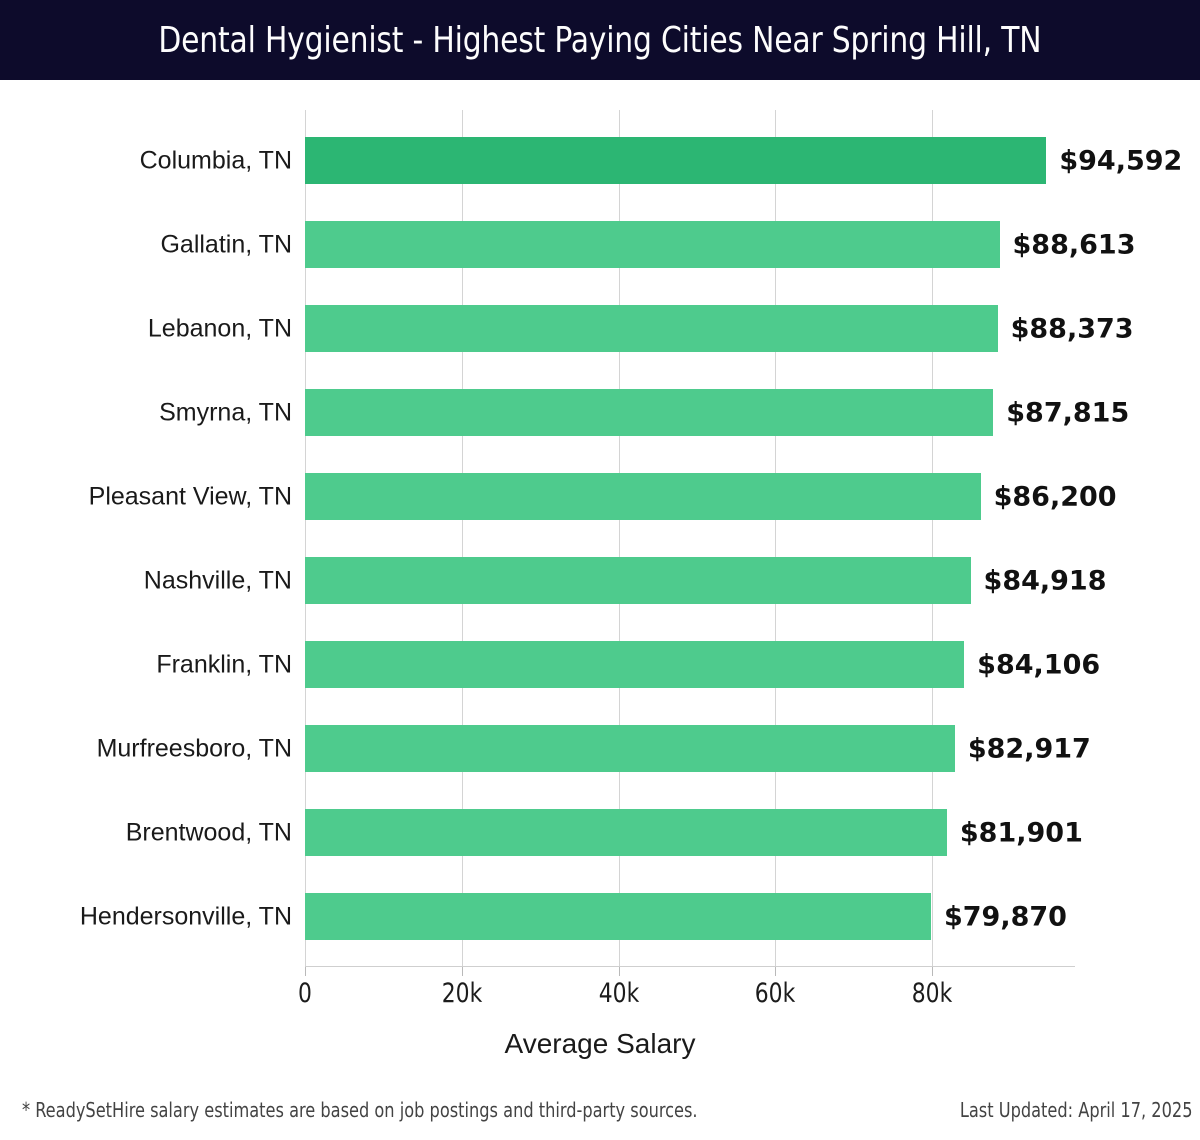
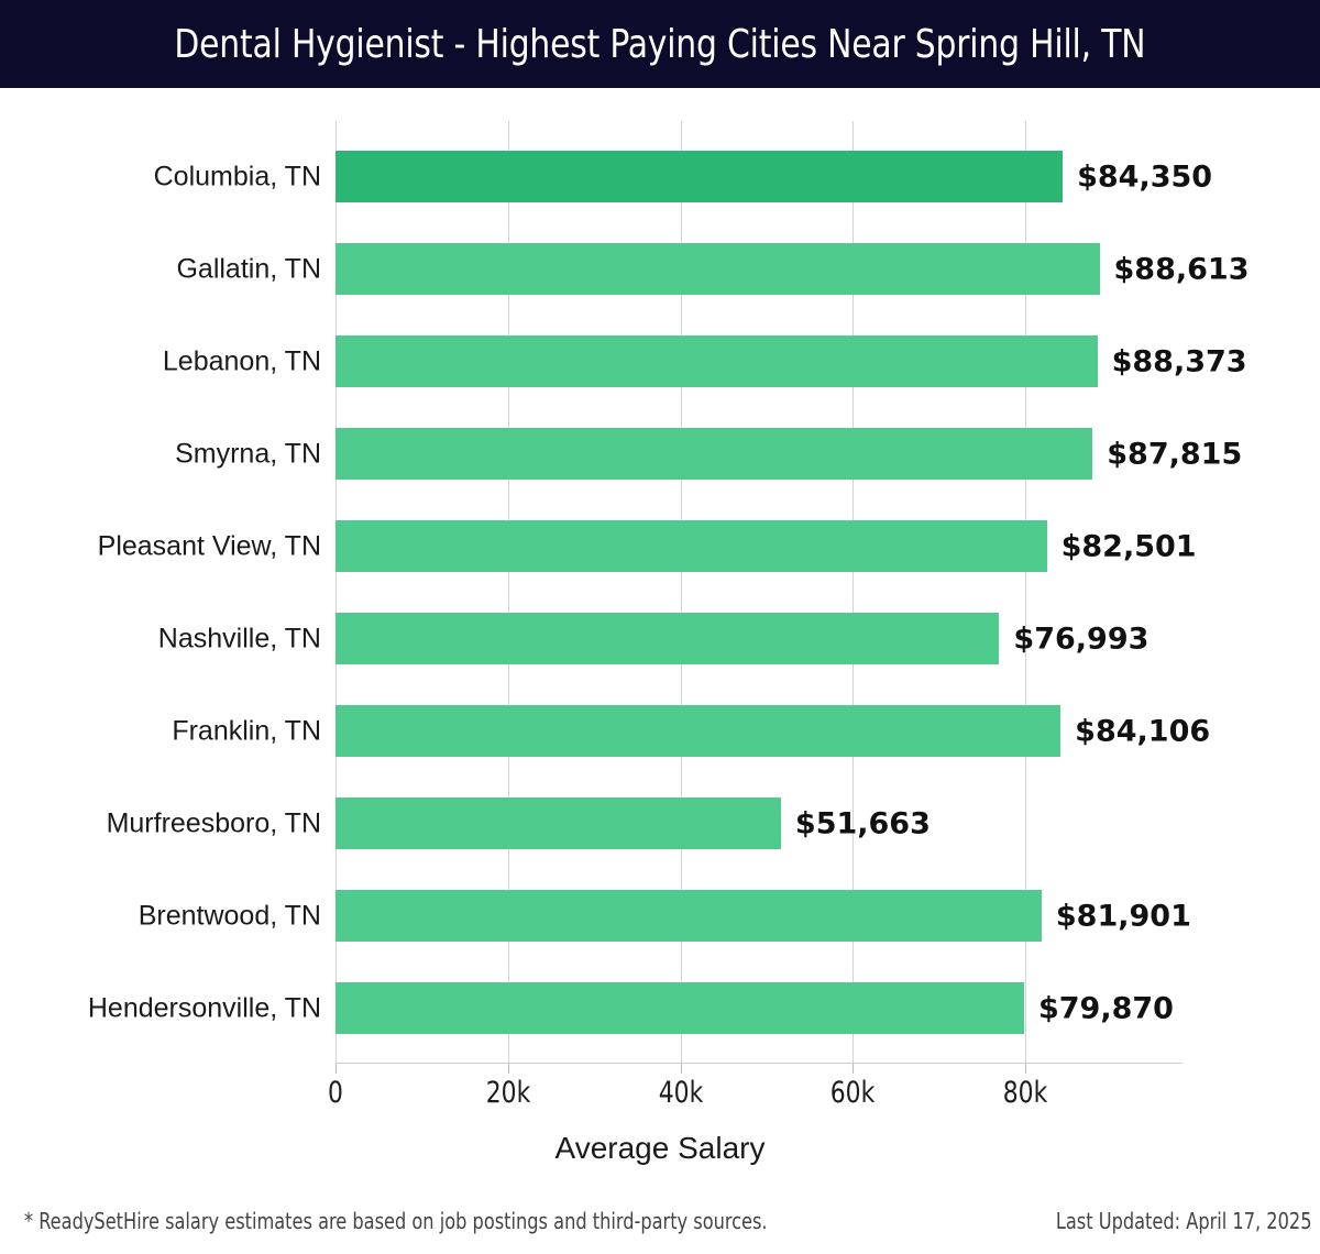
Columbia, TN: $94,592 -> $84,350
Pleasant View, TN: $86,200 -> $82,501
Nashville, TN: $84,918 -> $76,993
Murfreesboro, TN: $82,917 -> $51,663
